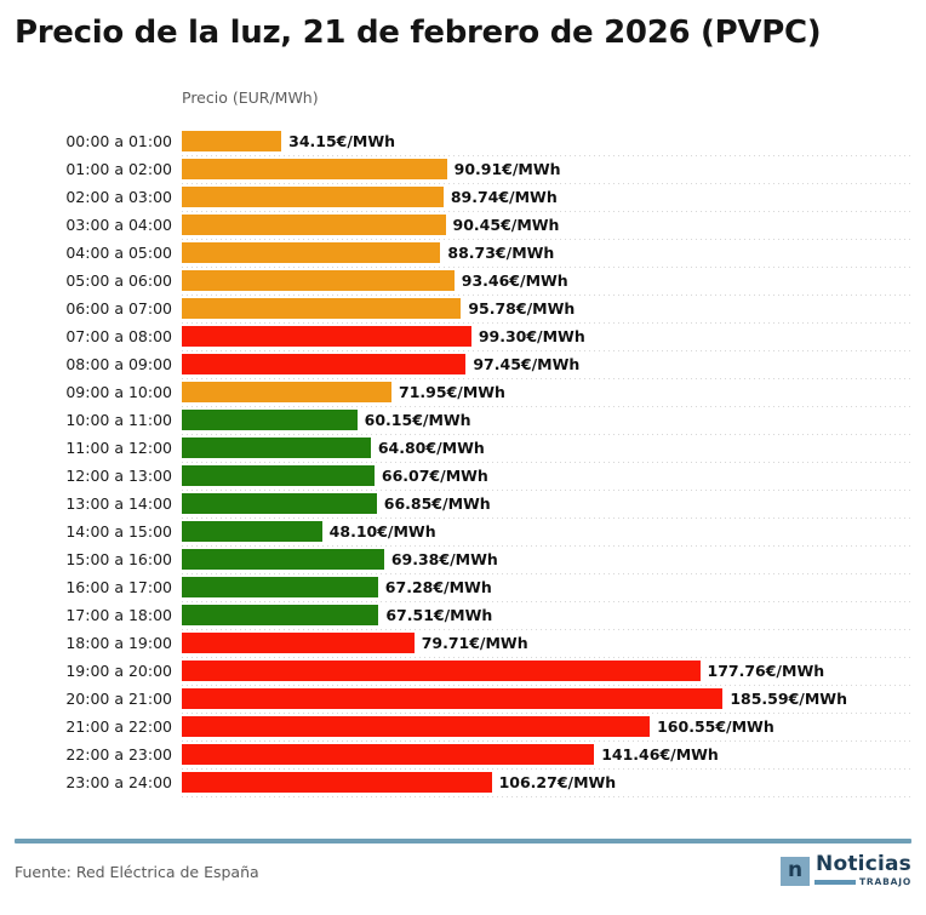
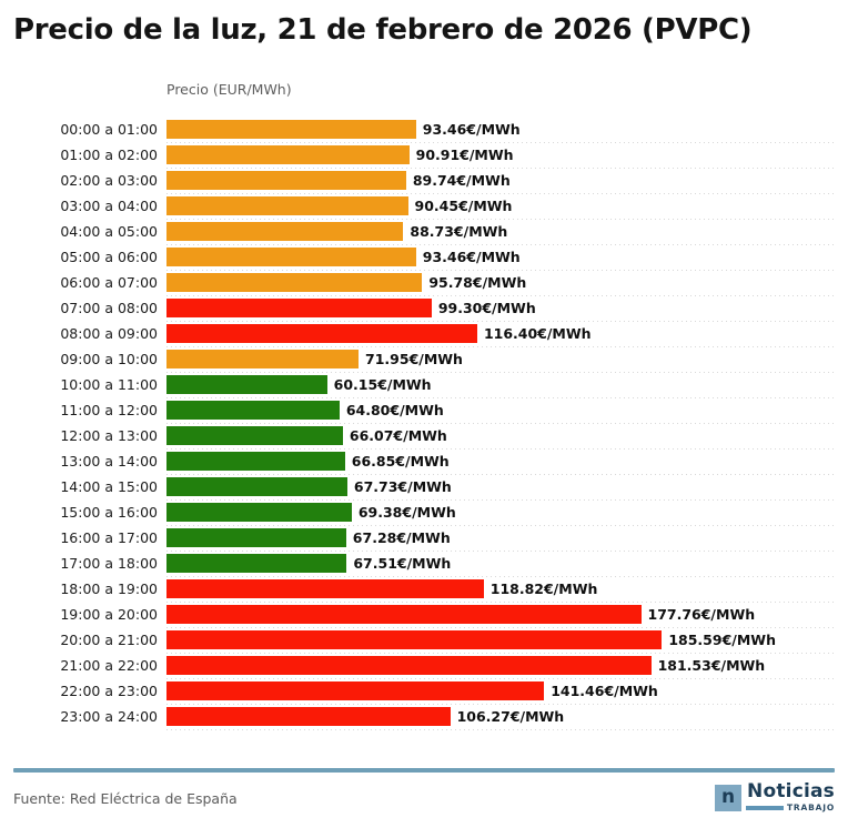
00:00 a 01:00: 34.15 -> 93.46
08:00 a 09:00: 97.45 -> 116.40
14:00 a 15:00: 48.10 -> 67.73
18:00 a 19:00: 79.71 -> 118.82
21:00 a 22:00: 160.55 -> 181.53
